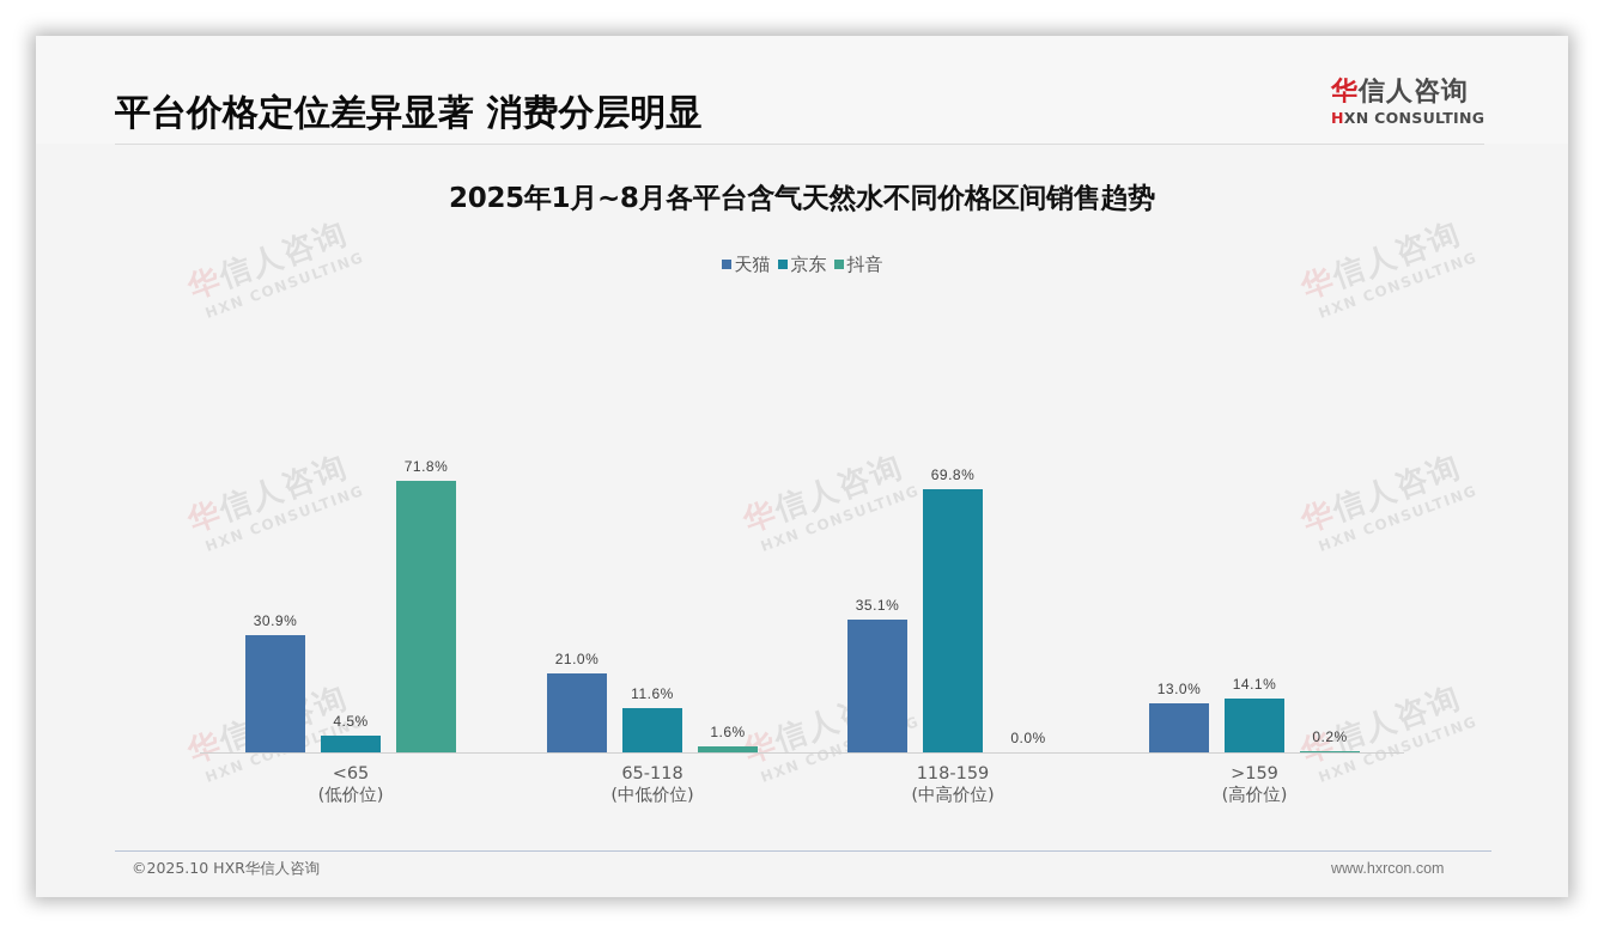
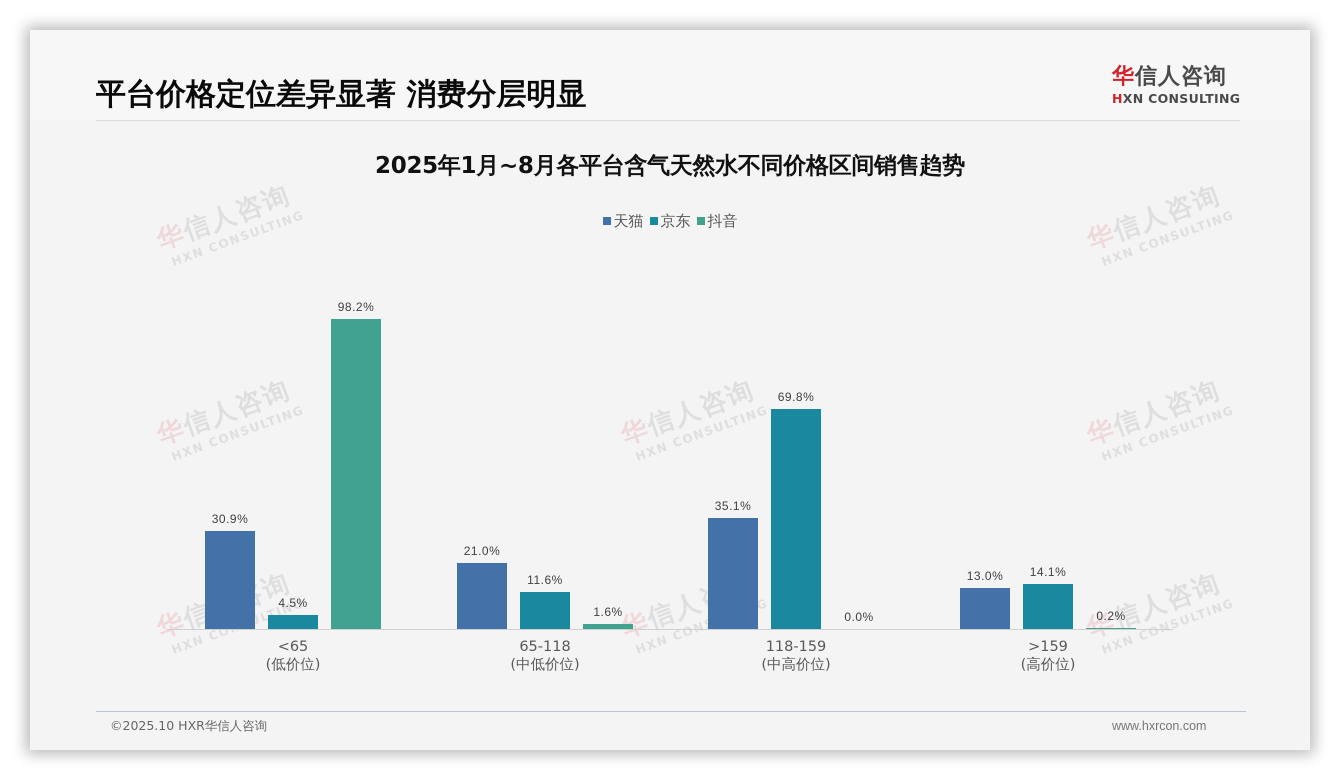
抖音/<65 (低价位): 71.8% -> 98.2%
